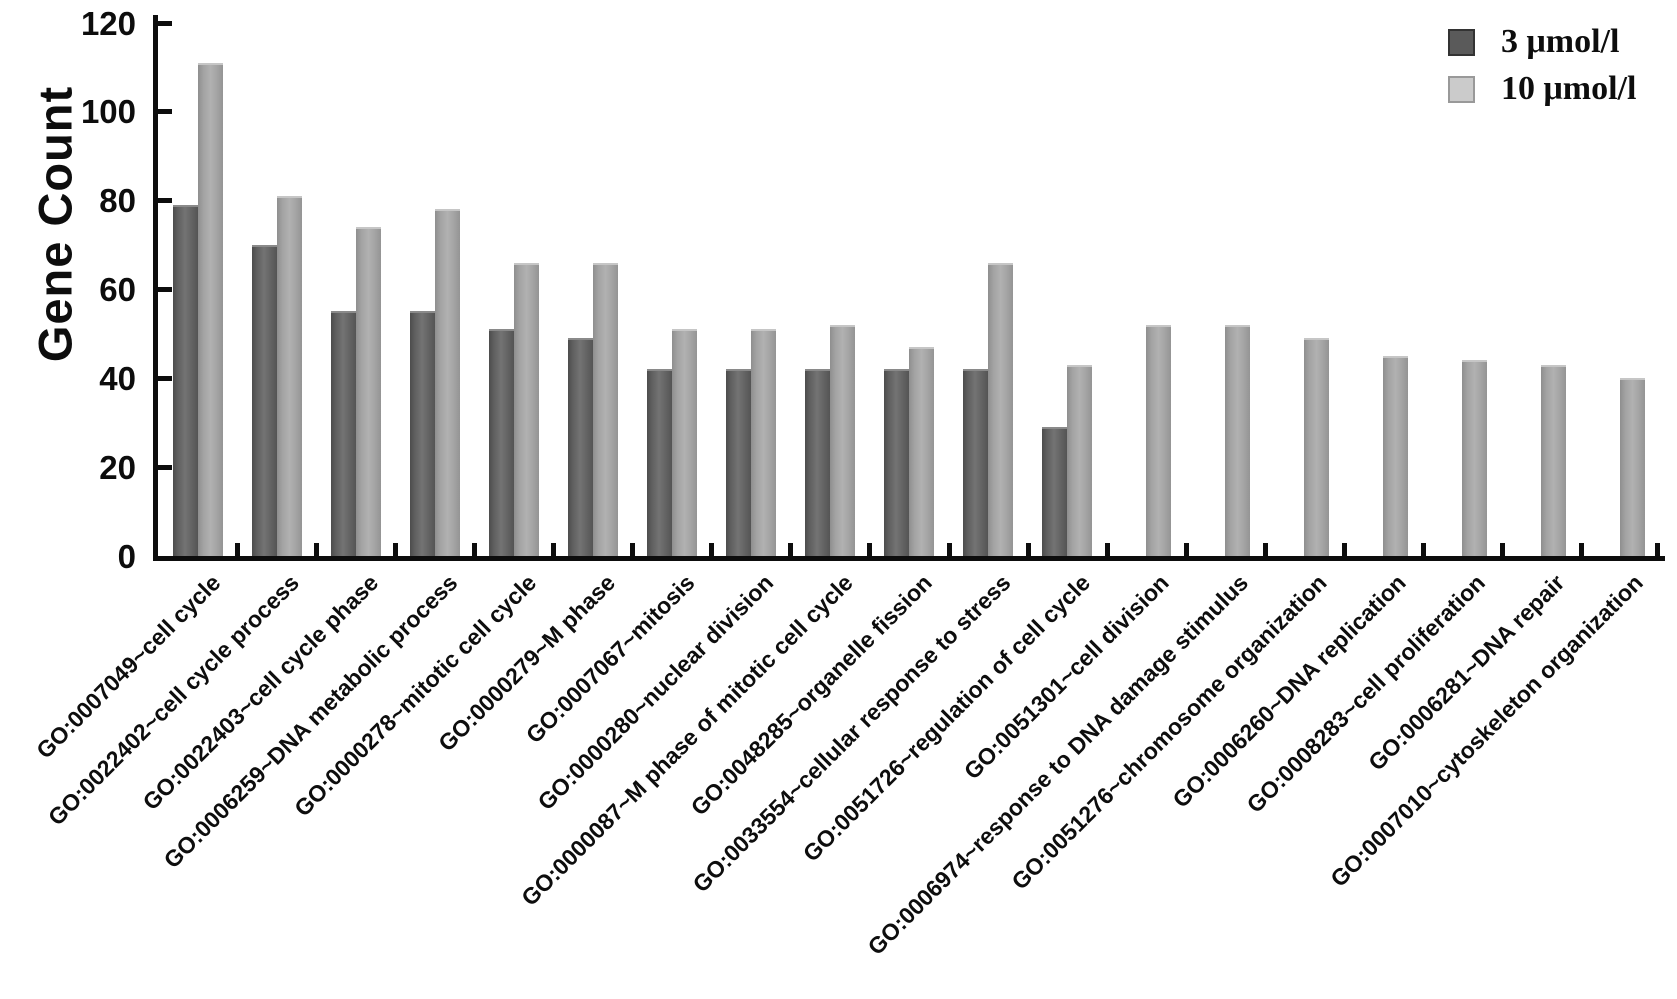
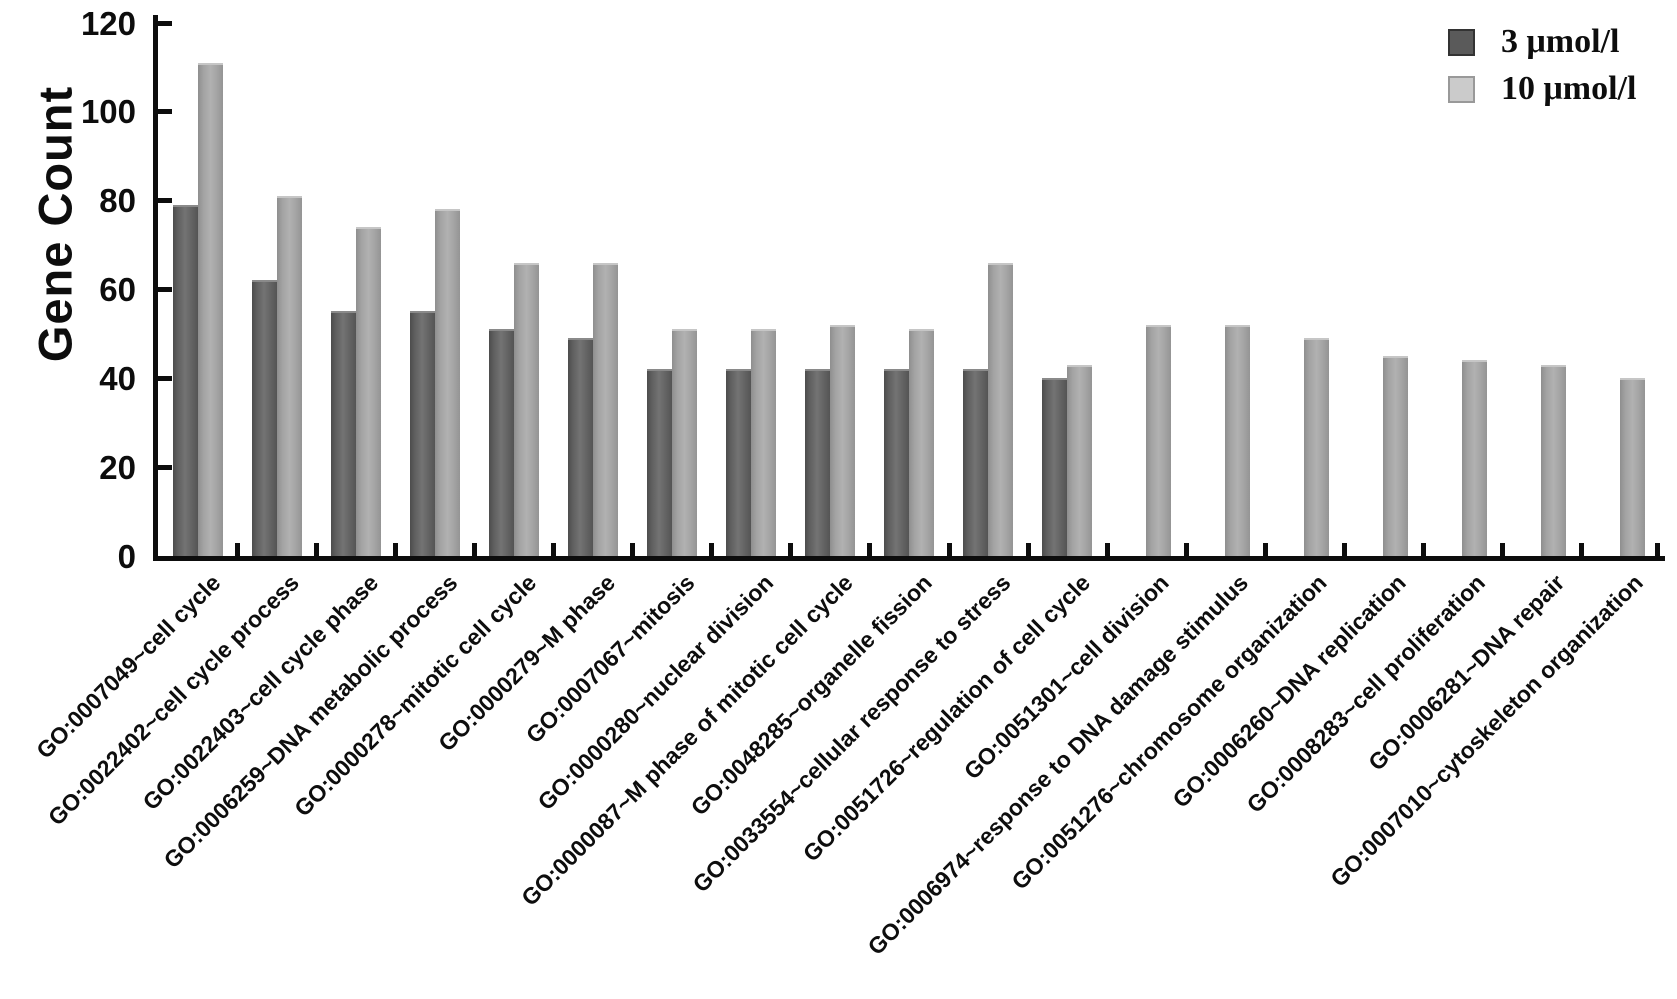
3 μmol/l/GO:0022402~cell cycle process: 70 -> 62
10 μmol/l/GO:0048285~organelle fission: 47 -> 51
3 μmol/l/GO:0051726~regulation of cell cycle: 29 -> 40
